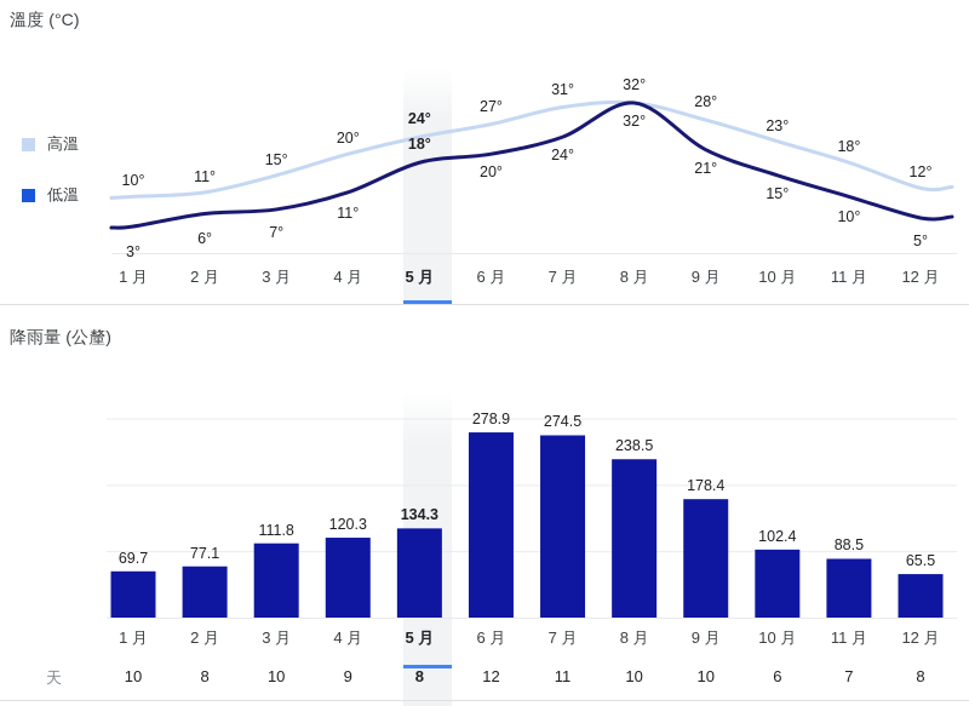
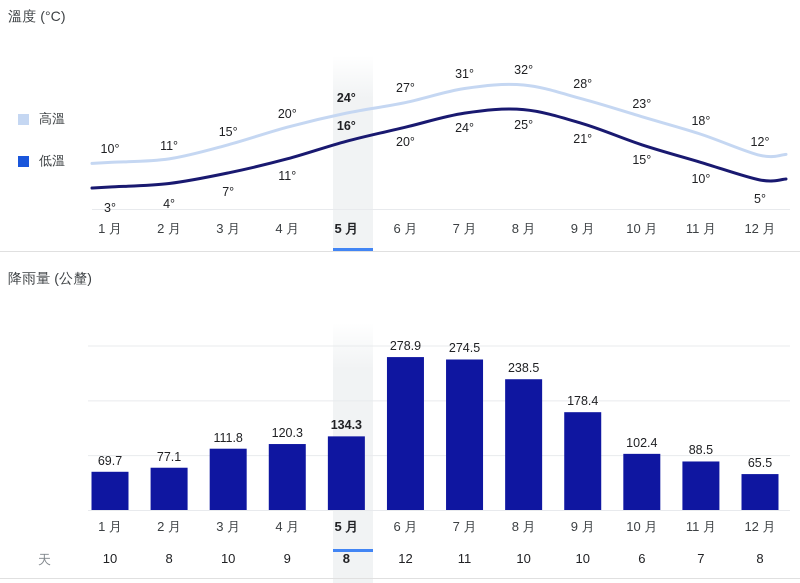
溫度 (°C)/低溫/2 月: 6° -> 4°
溫度 (°C)/低溫/5 月: 18° -> 16°
溫度 (°C)/低溫/8 月: 32° -> 25°
